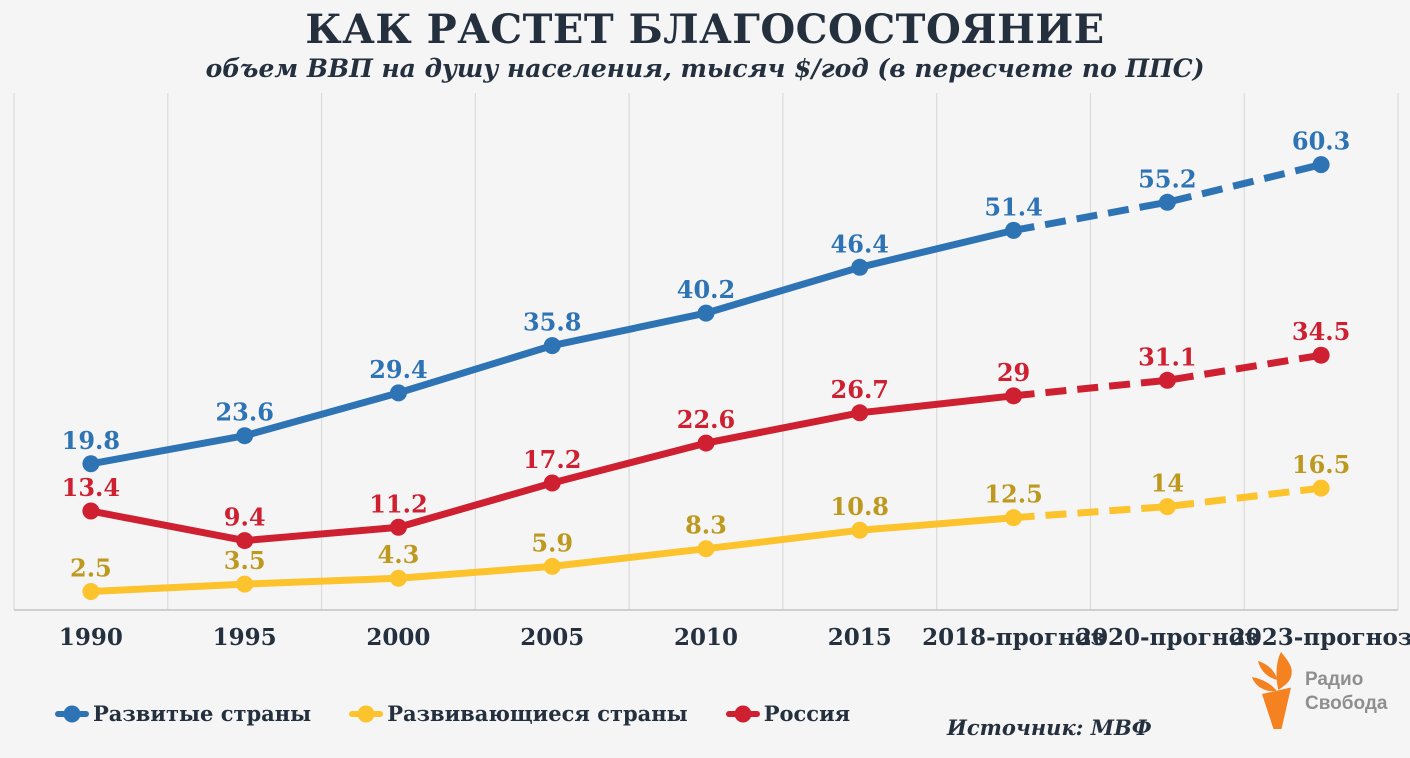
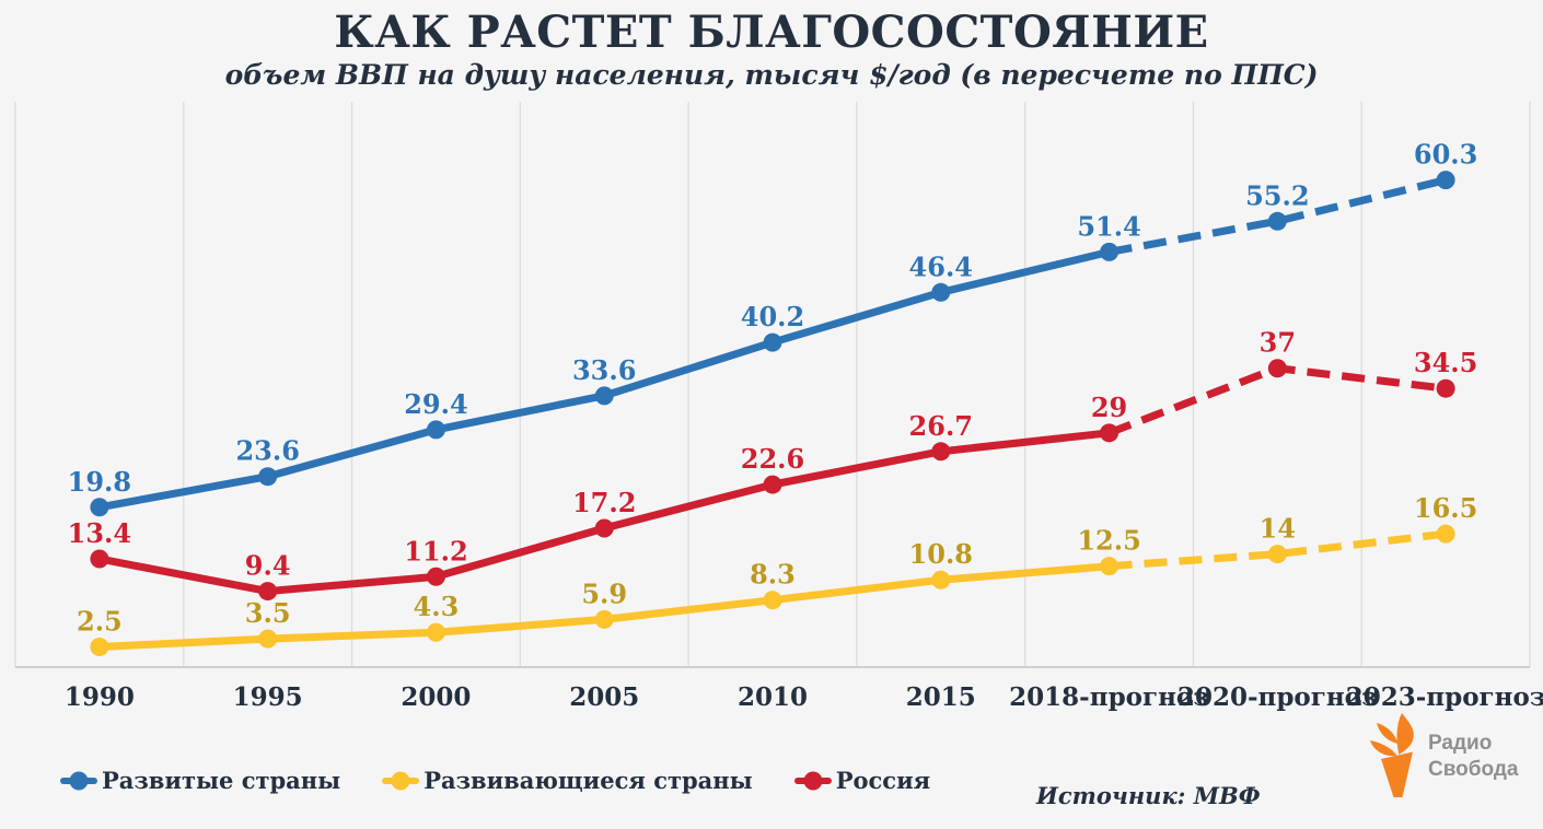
Развитые страны/2005: 35.8 -> 33.6
Россия/2020-прогноз: 31.1 -> 37
